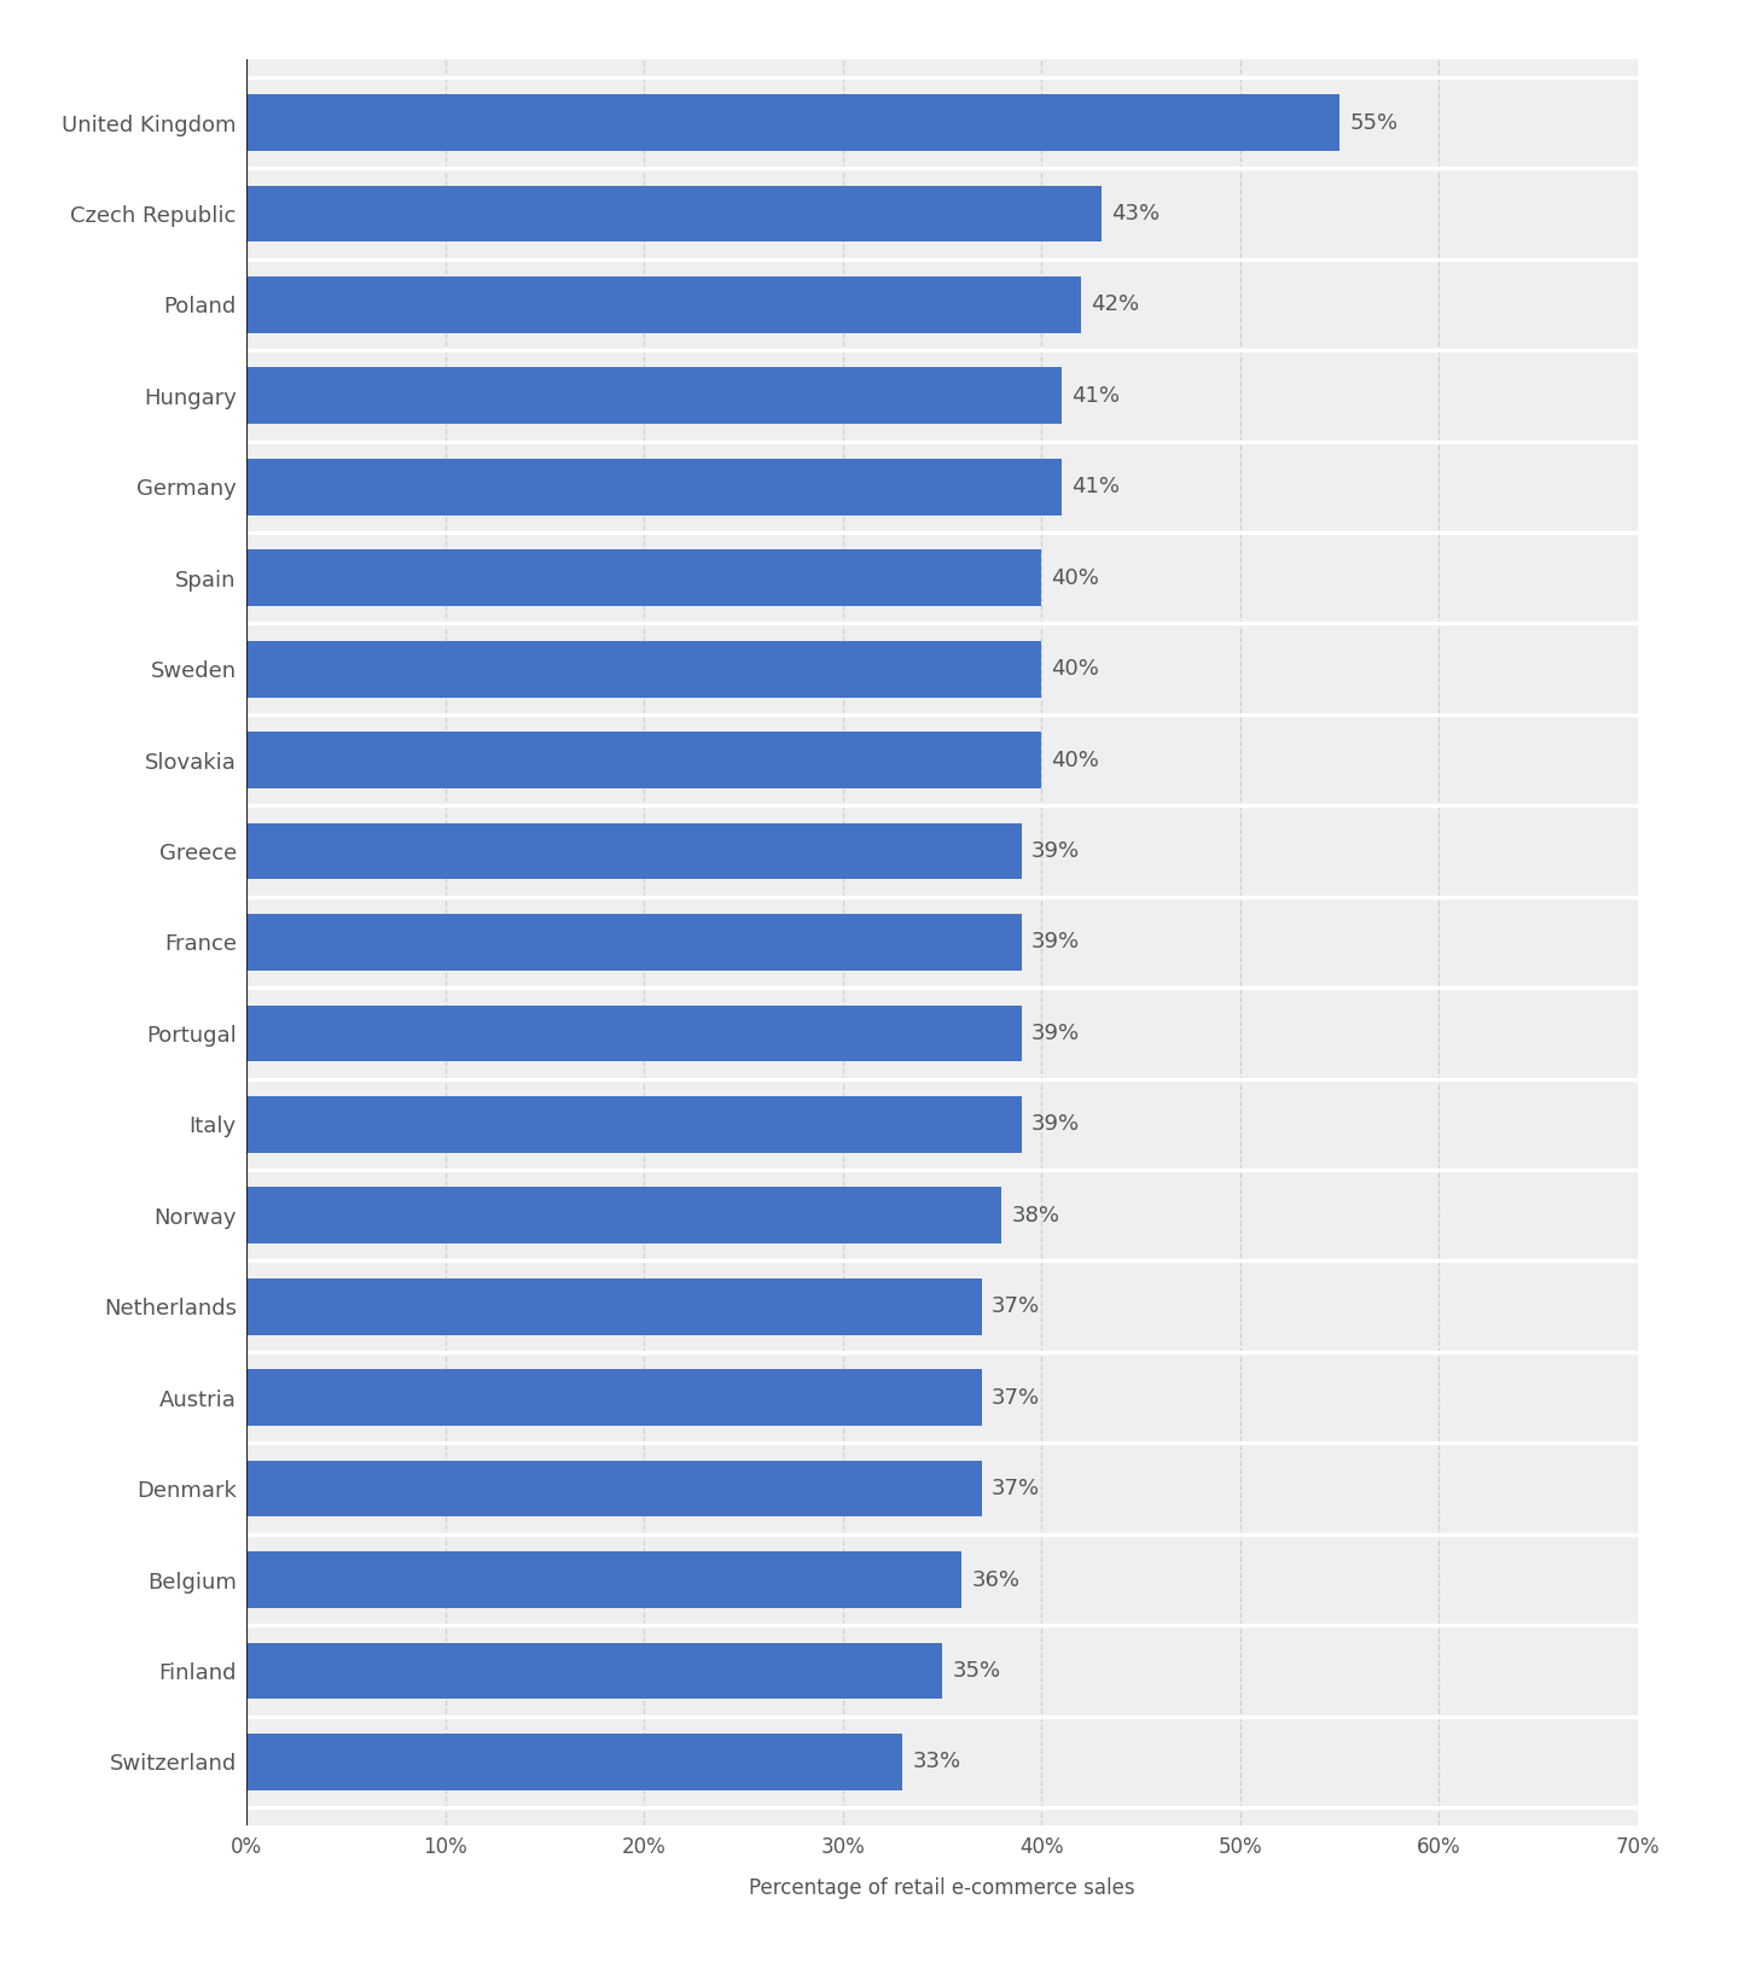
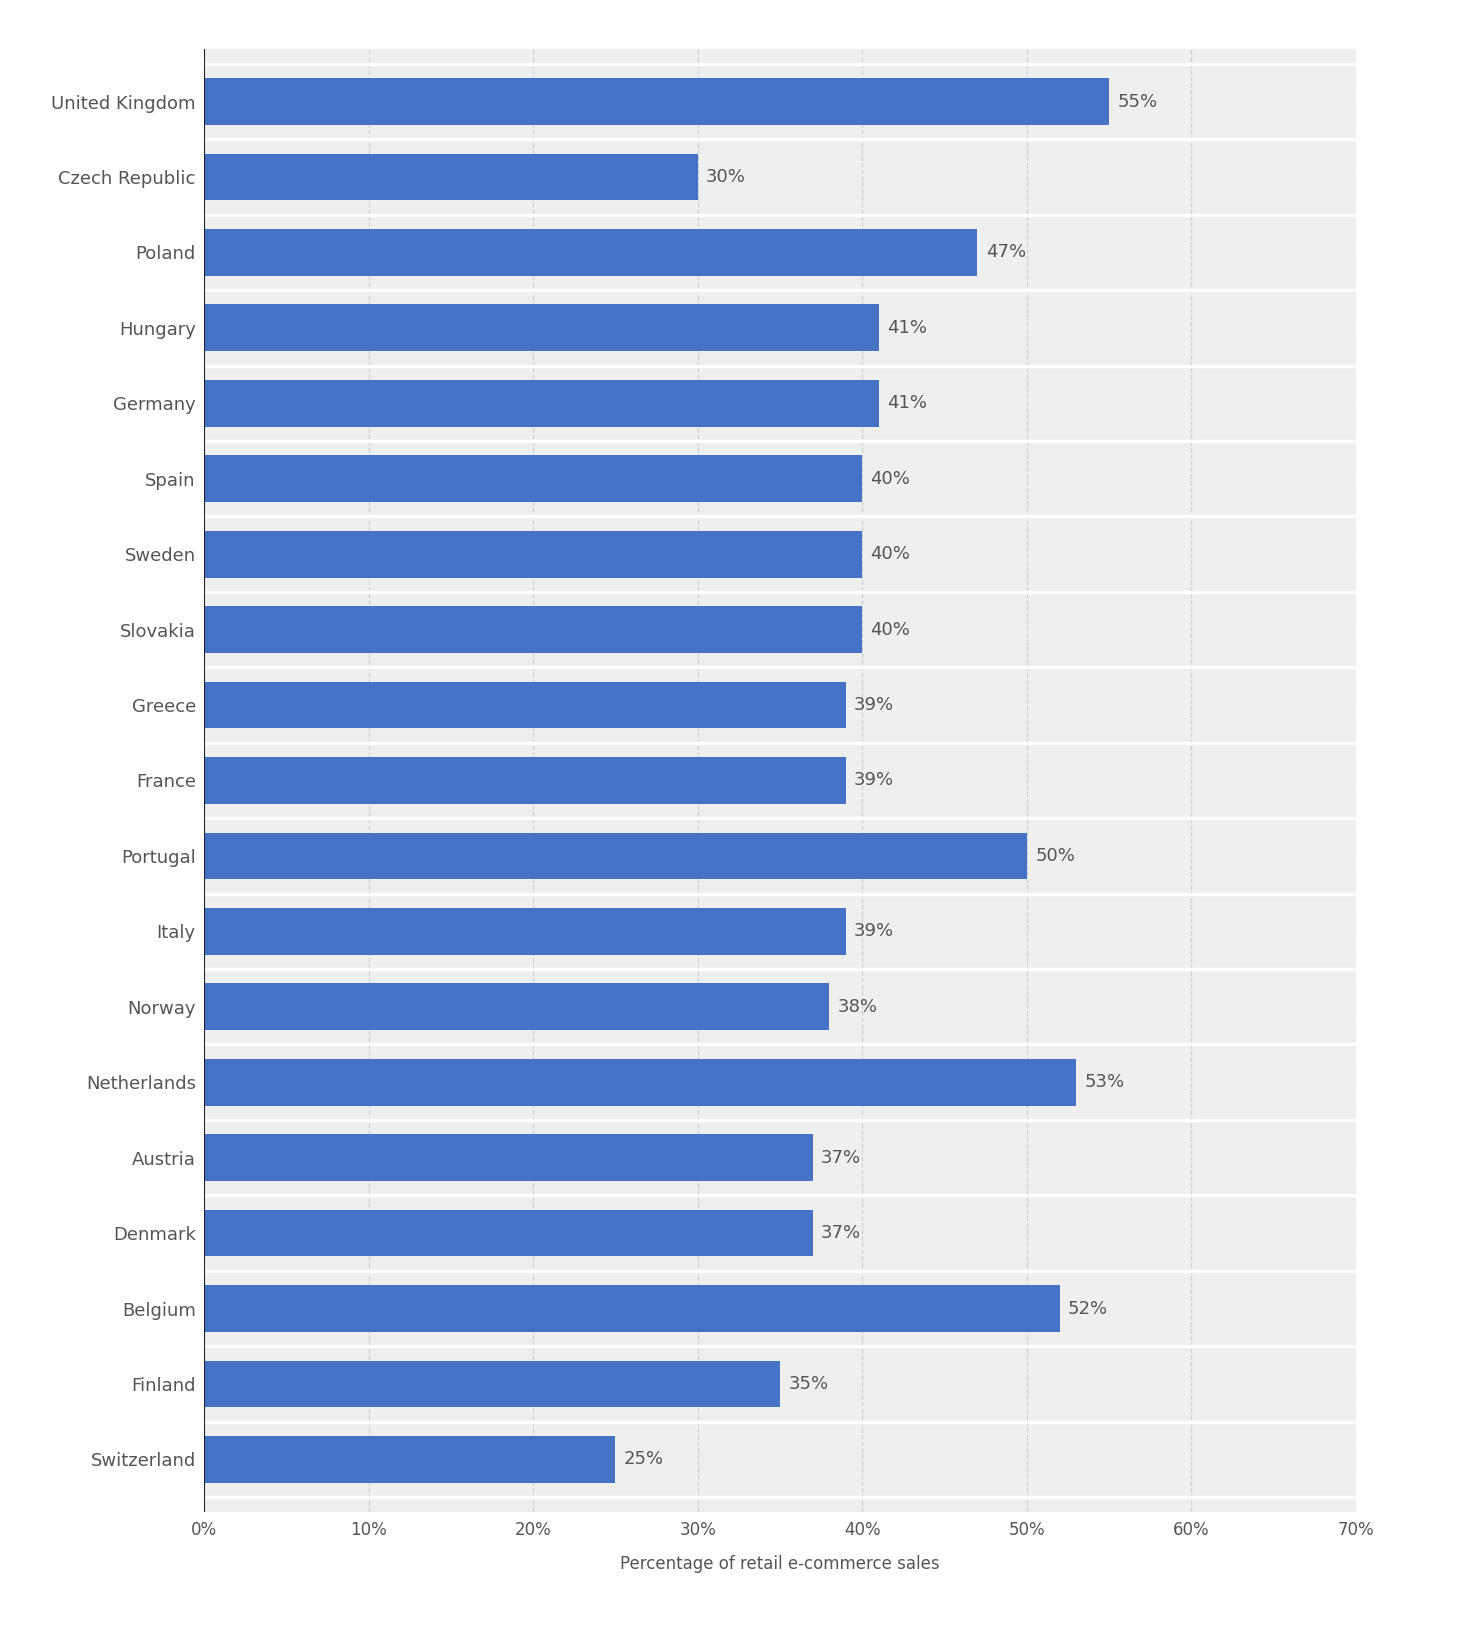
Czech Republic: 43% -> 30%
Poland: 42% -> 47%
Portugal: 39% -> 50%
Netherlands: 37% -> 53%
Belgium: 36% -> 52%
Switzerland: 33% -> 25%
